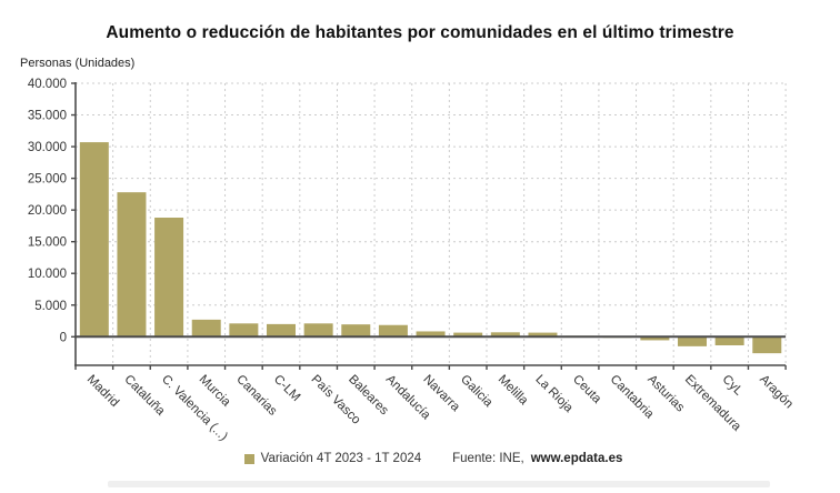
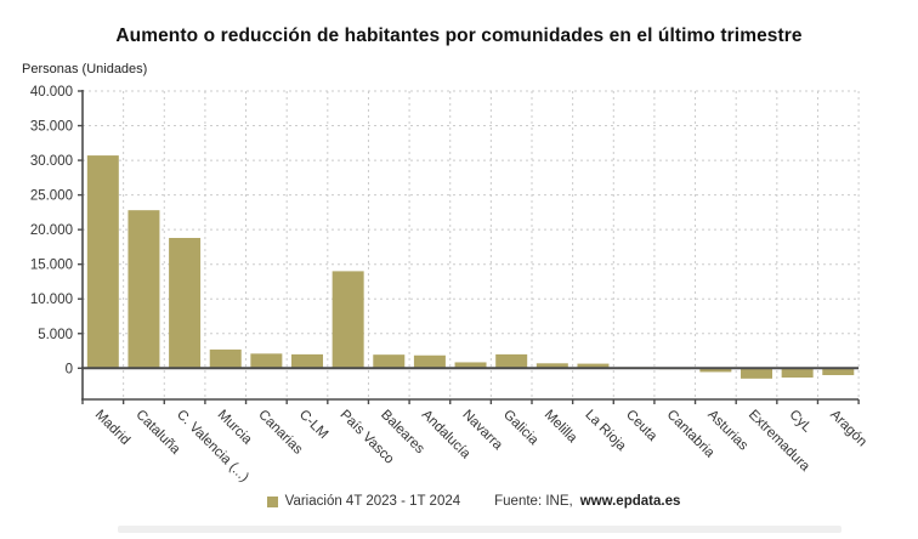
País Vasco: 2000 -> 14000
Galicia: 1000 -> 2000
Aragón: -3000 -> -1000
